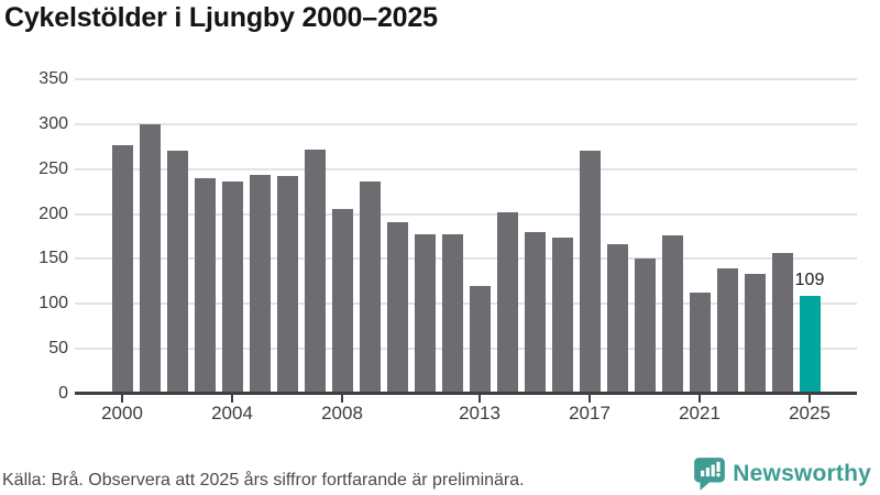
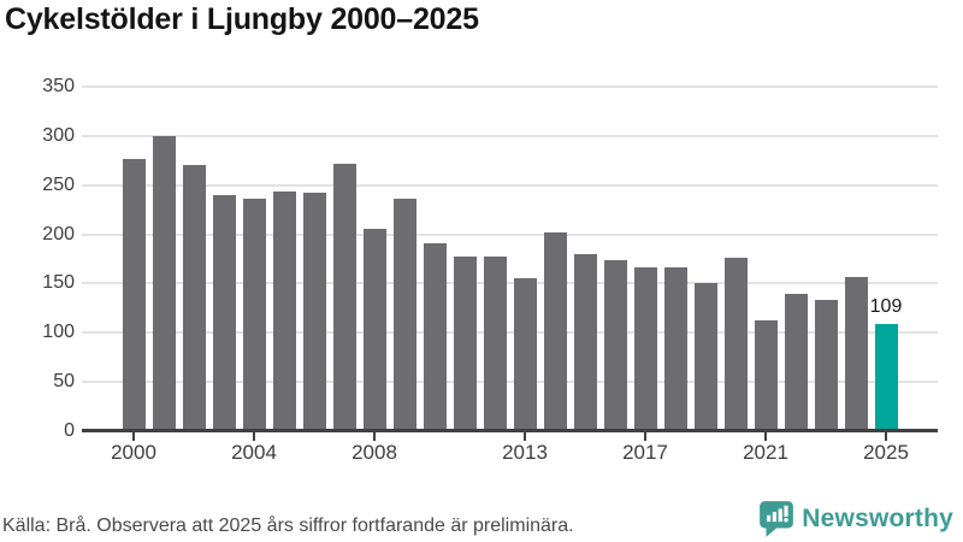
2013: 120 -> 160
2017: 270 -> 170
